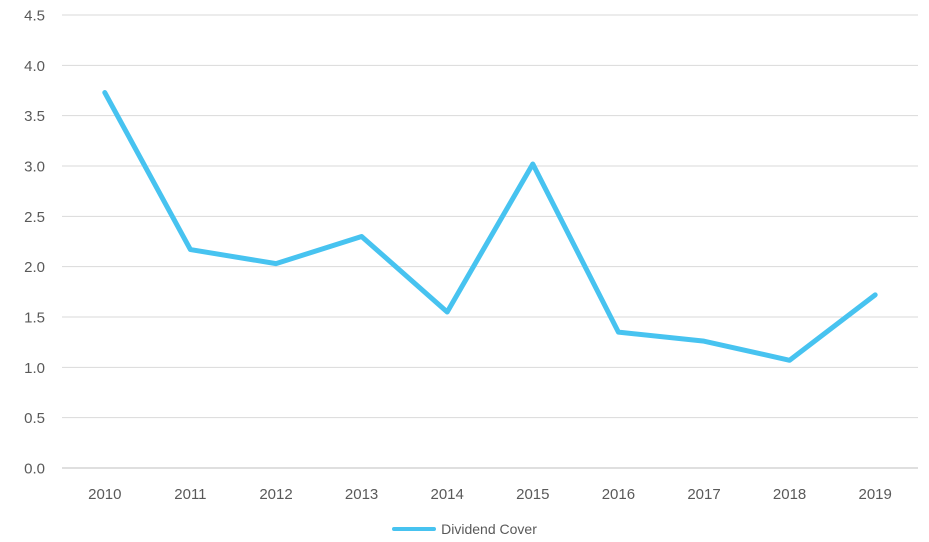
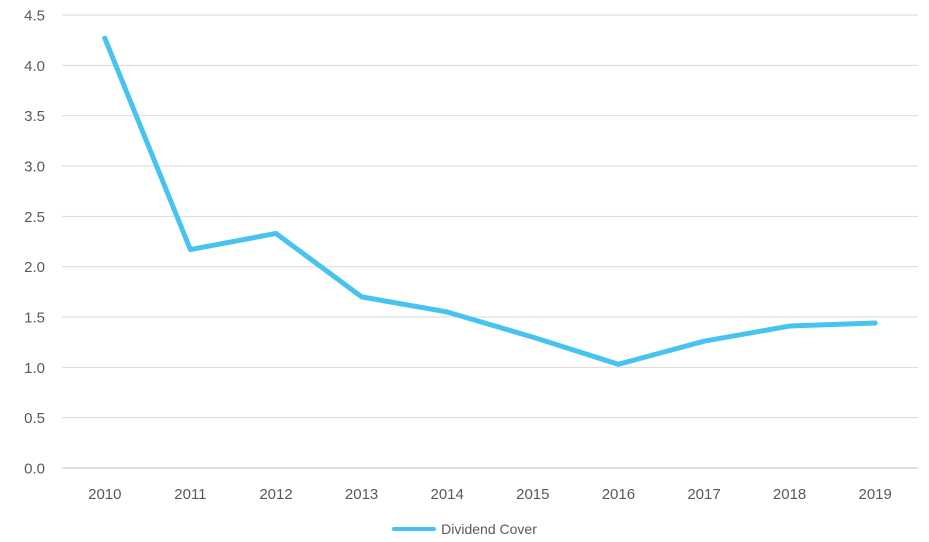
2010: 3.73 -> 4.27
2012: 2.03 -> 2.33
2013: 2.30 -> 1.70
2015: 3.02 -> 1.30
2016: 1.35 -> 1.03
2018: 1.07 -> 1.41
2019: 1.72 -> 1.44
